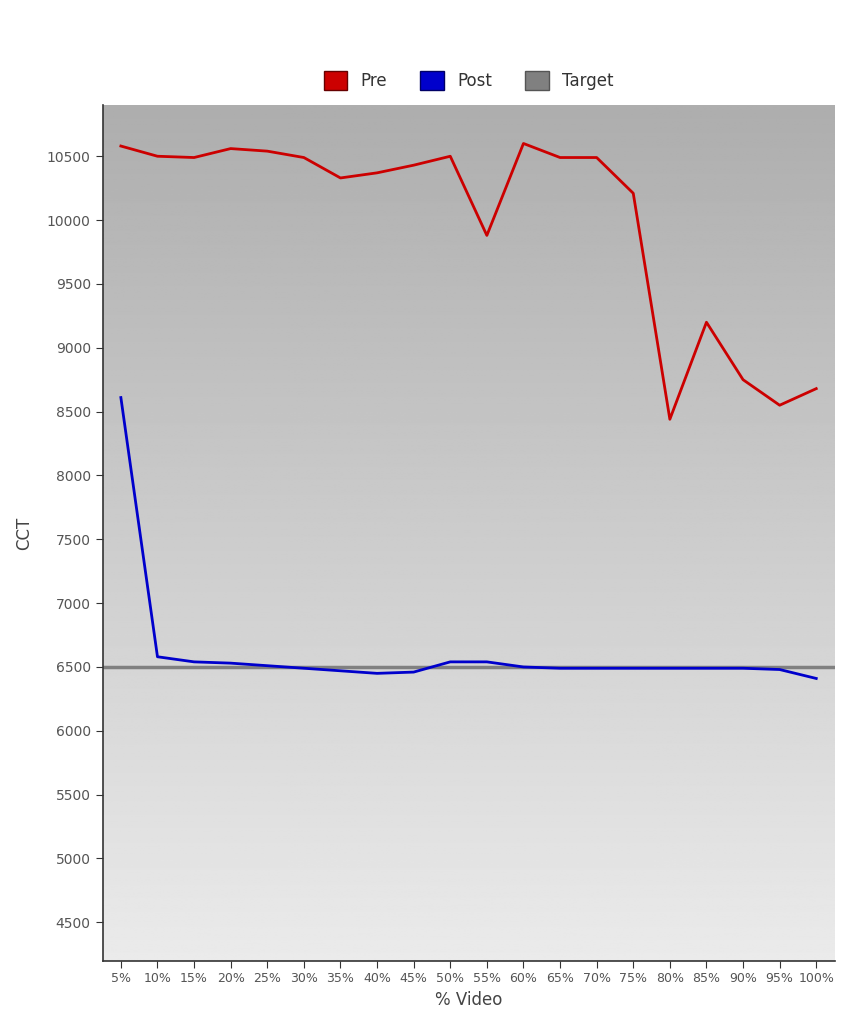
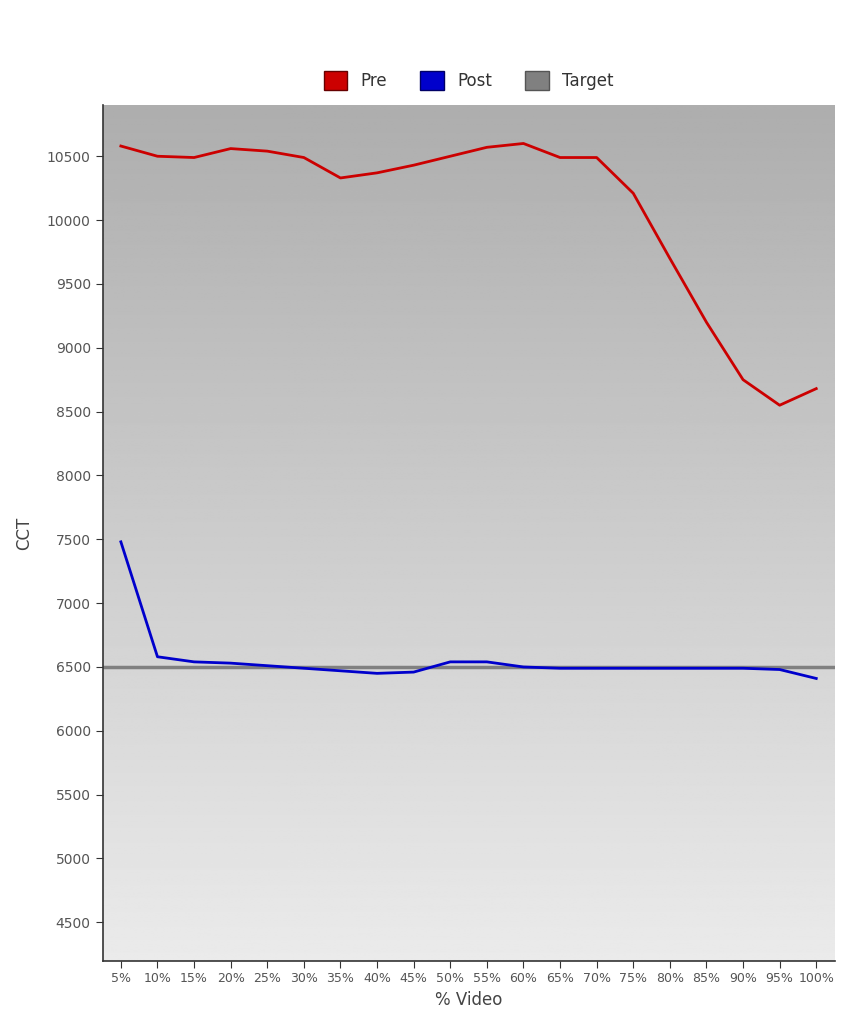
Post/5%: 8610 -> 7480
Pre/55%: 9880 -> 10570
Pre/80%: 8440 -> 9700
